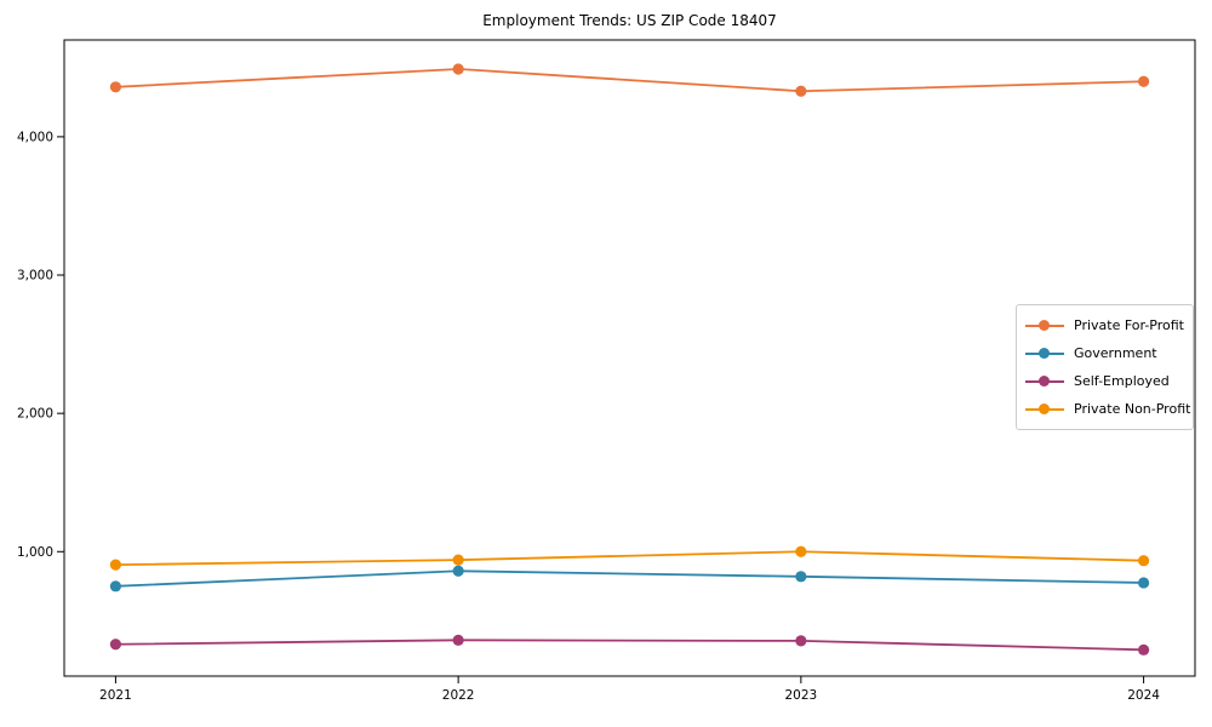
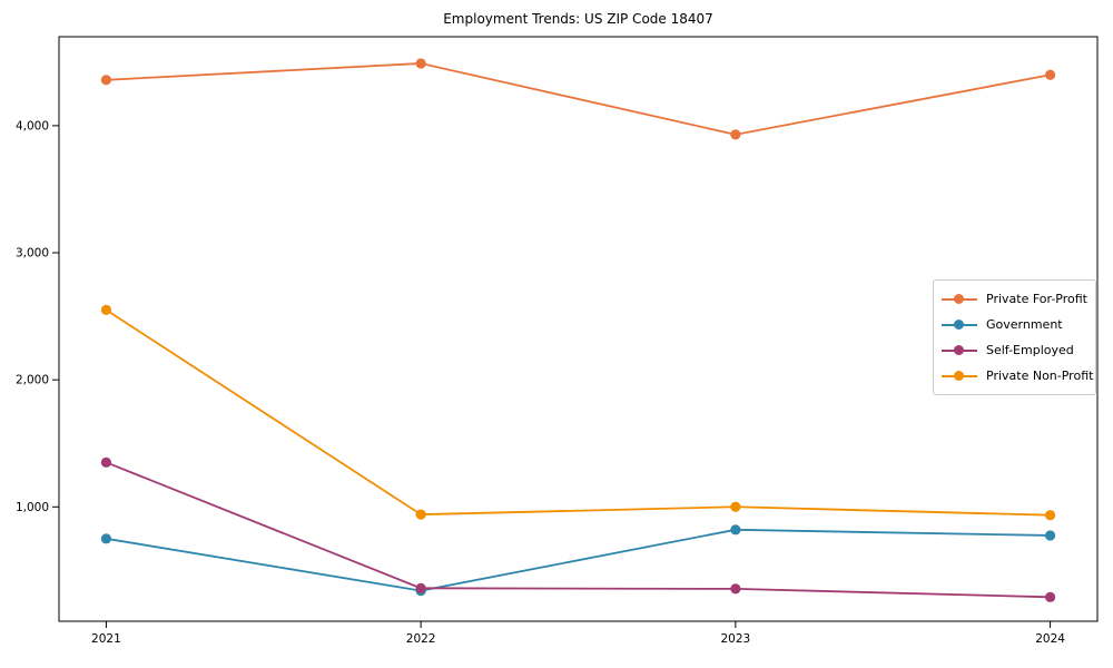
Self-Employed/2021: 330 -> 1350
Private Non-Profit/2021: 900 -> 2550
Government/2022: 860 -> 340
Private For-Profit/2023: 4330 -> 3930
